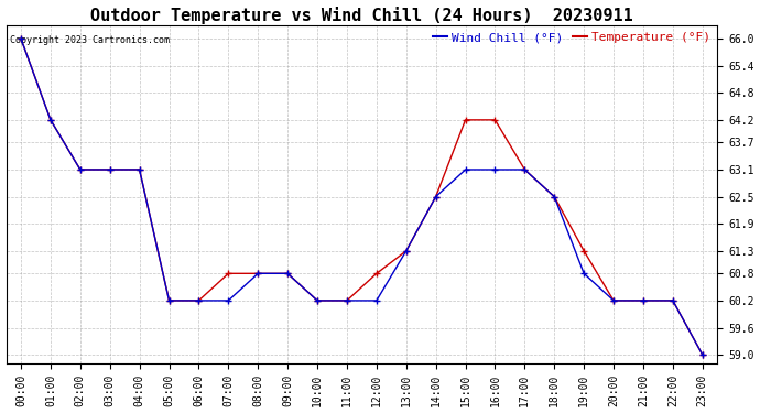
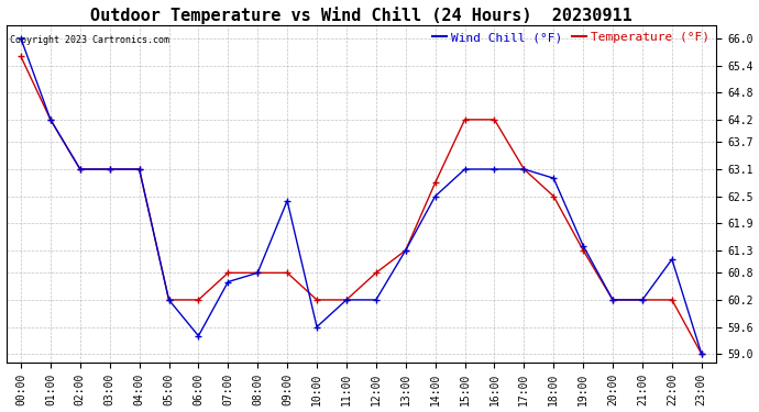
Temperature (°F)/00:00: 66.0 -> 65.6
Wind Chill (°F)/06:00: 60.2 -> 59.4
Wind Chill (°F)/07:00: 60.2 -> 60.6
Wind Chill (°F)/09:00: 60.8 -> 62.4
Wind Chill (°F)/10:00: 60.2 -> 59.6
Temperature (°F)/14:00: 62.5 -> 62.8
Wind Chill (°F)/18:00: 62.5 -> 62.9
Wind Chill (°F)/19:00: 60.8 -> 61.4
Wind Chill (°F)/22:00: 60.2 -> 61.1
